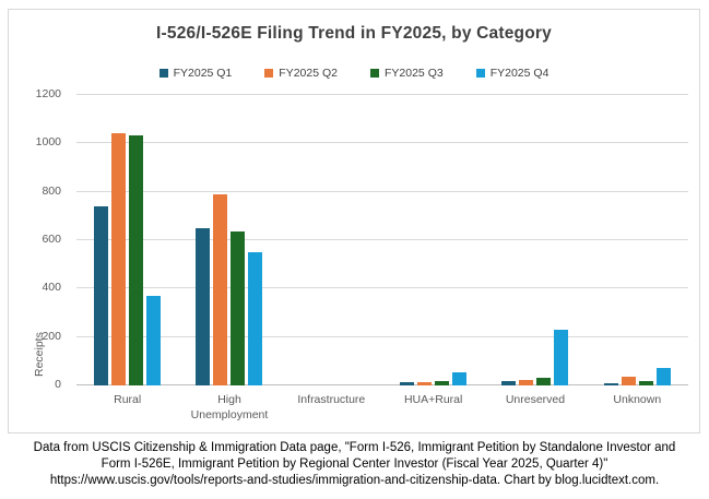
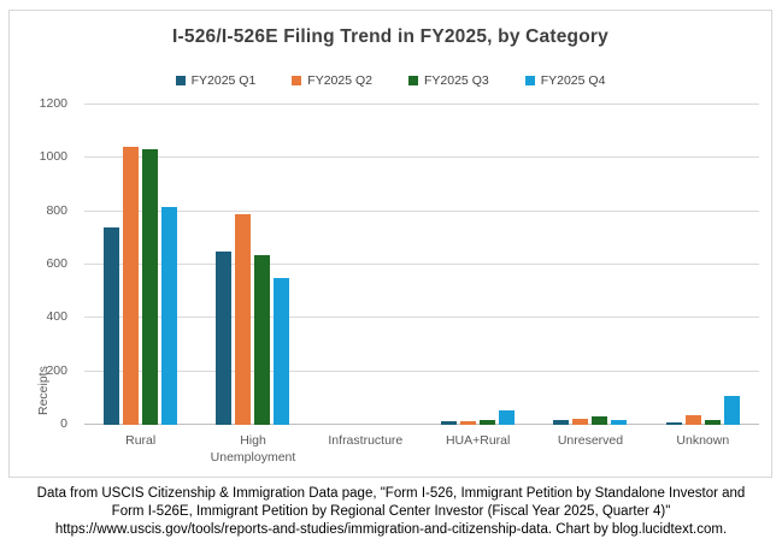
FY2025 Q4/Rural: 370 -> 820
FY2025 Q4/Unreserved: 230 -> 20
FY2025 Q4/Unknown: 70 -> 110
